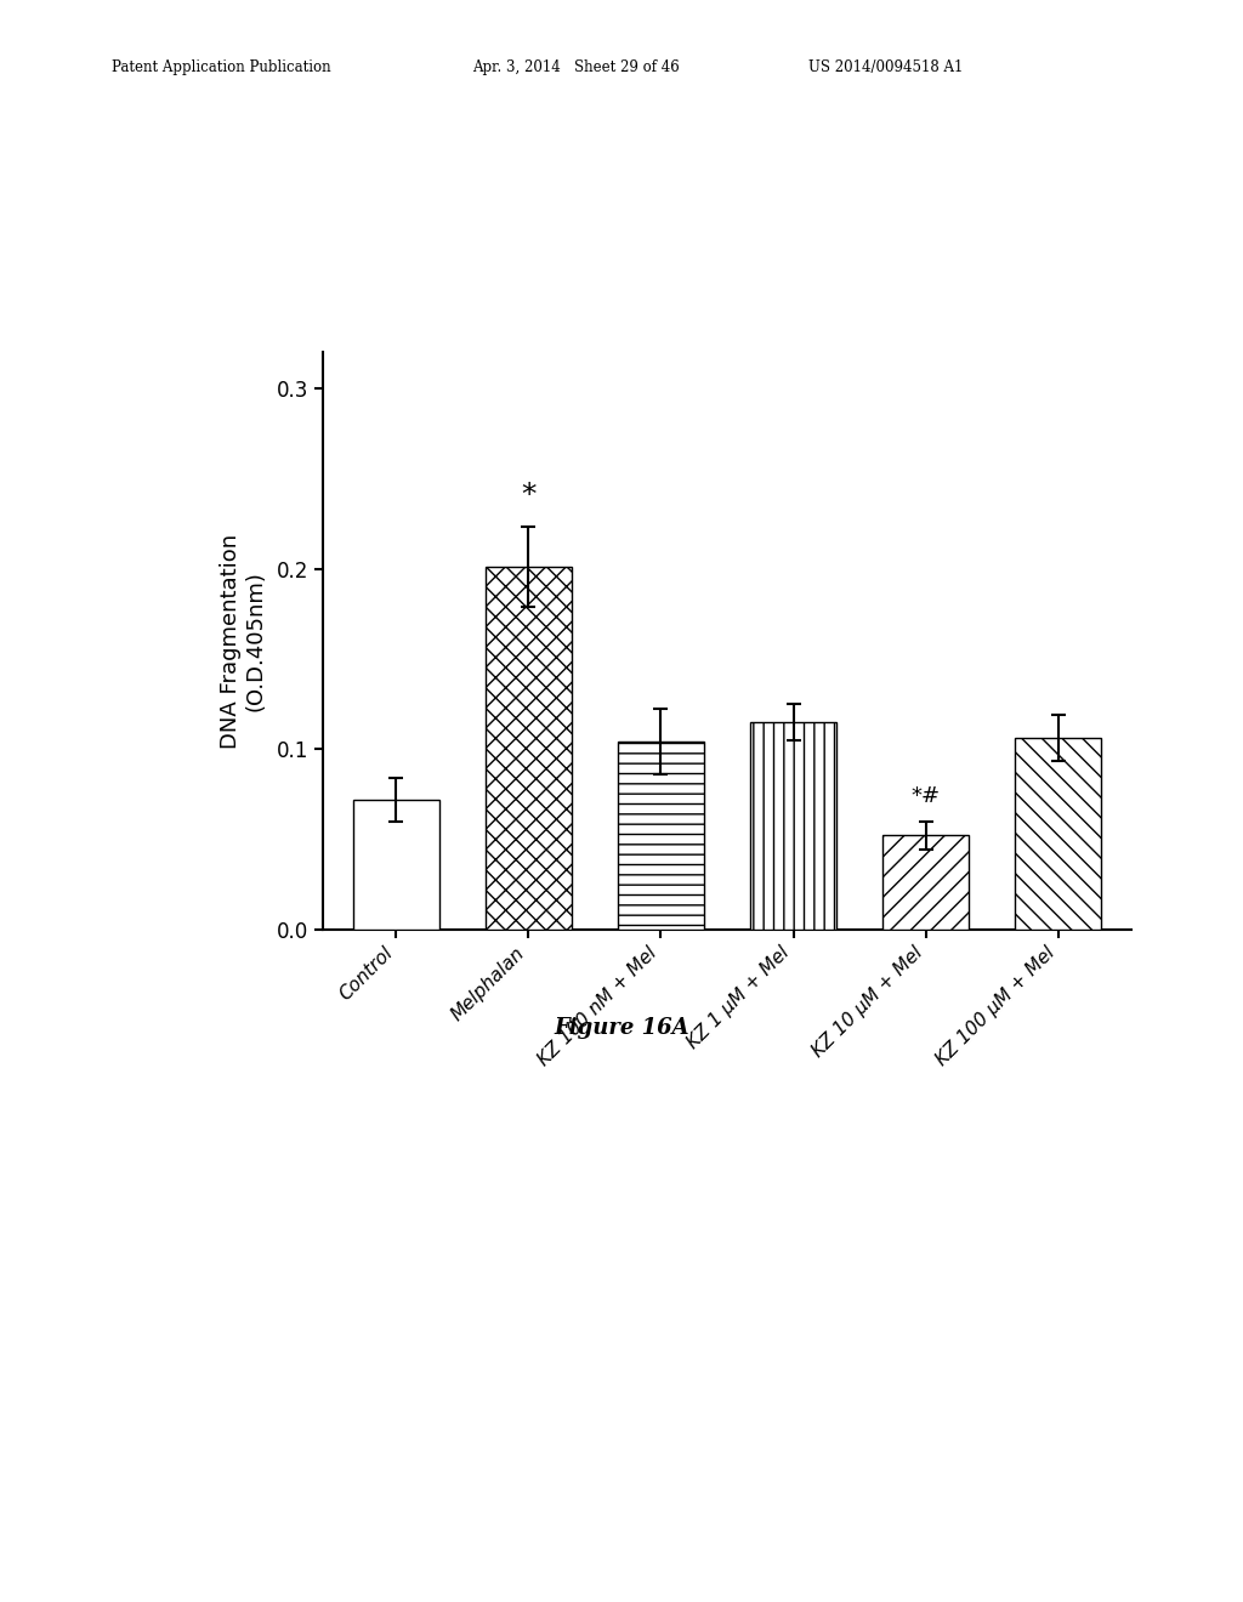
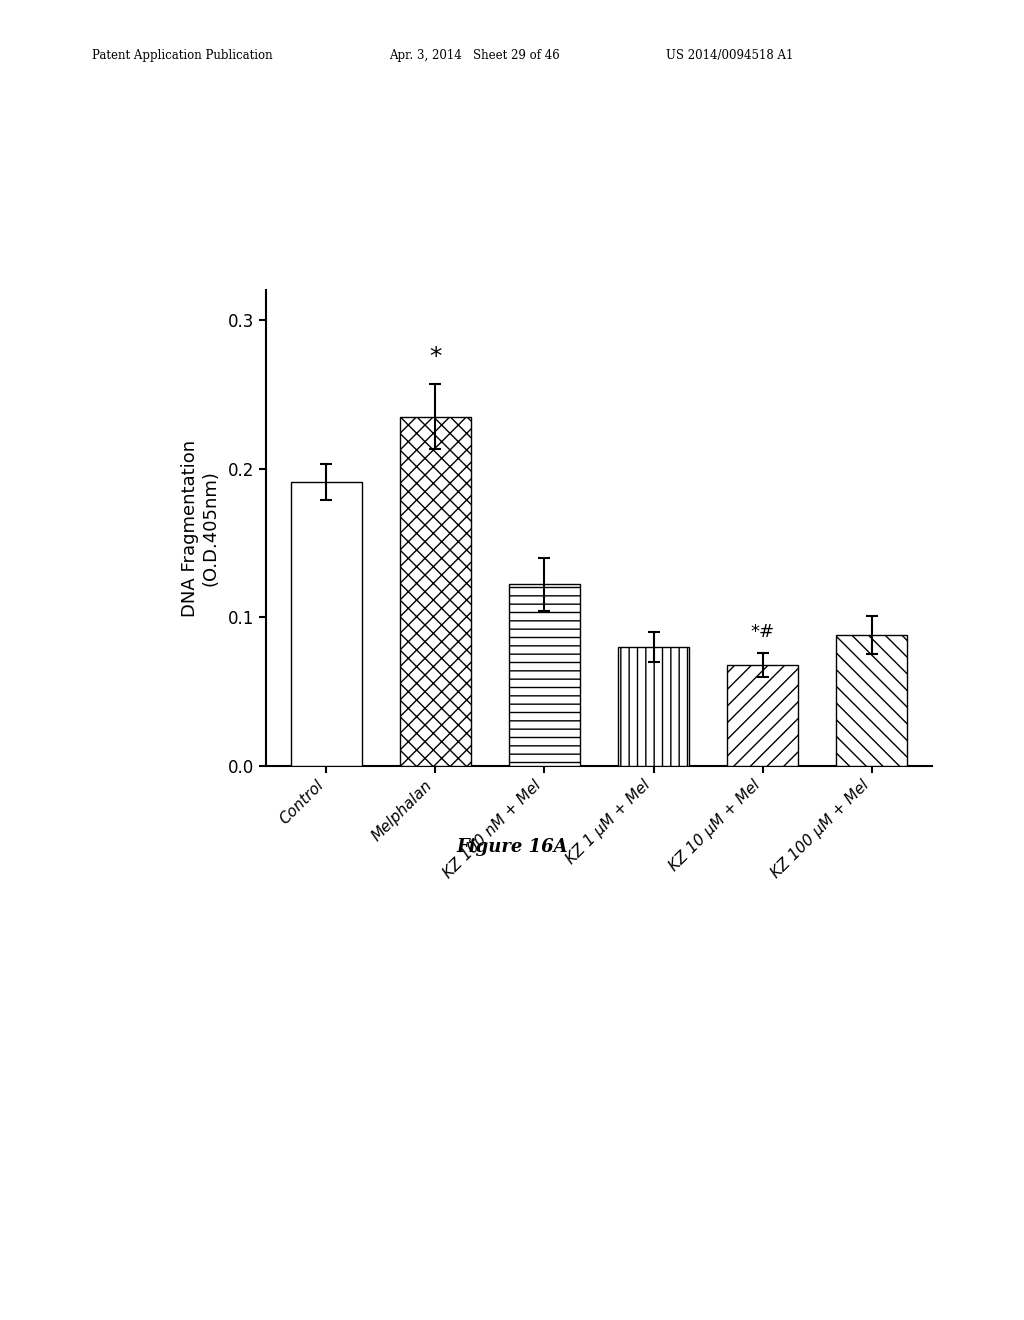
Control: 0.072 -> 0.191
Melphalan: 0.201 -> 0.235
KZ 100 nM + Mel: 0.104 -> 0.122
KZ 1 μM + Mel: 0.115 -> 0.080
KZ 10 μM + Mel: 0.052 -> 0.068
KZ 100 μM + Mel: 0.106 -> 0.088
